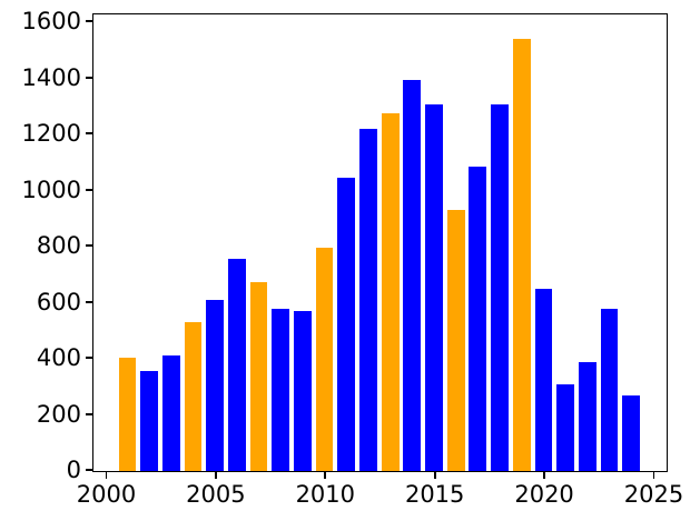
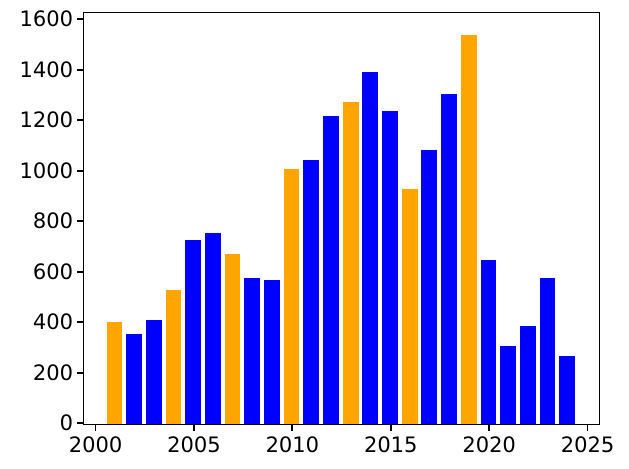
2005: 610 -> 730
2010: 800 -> 1010
2015: 1300 -> 1240
